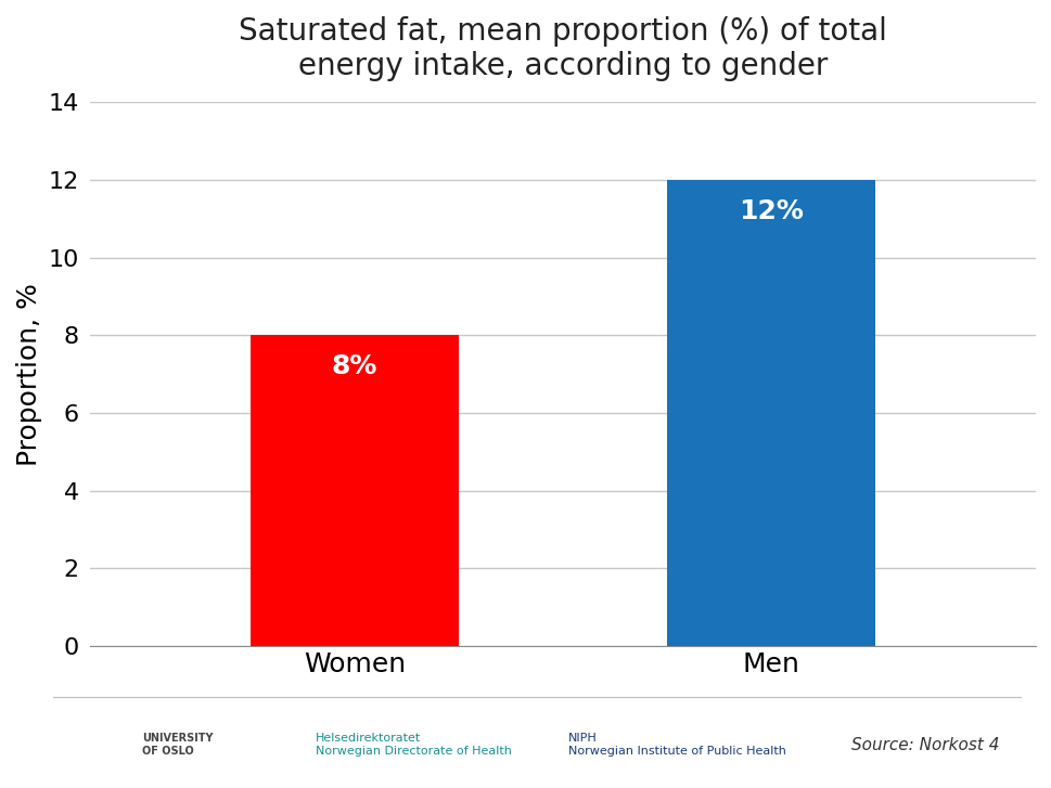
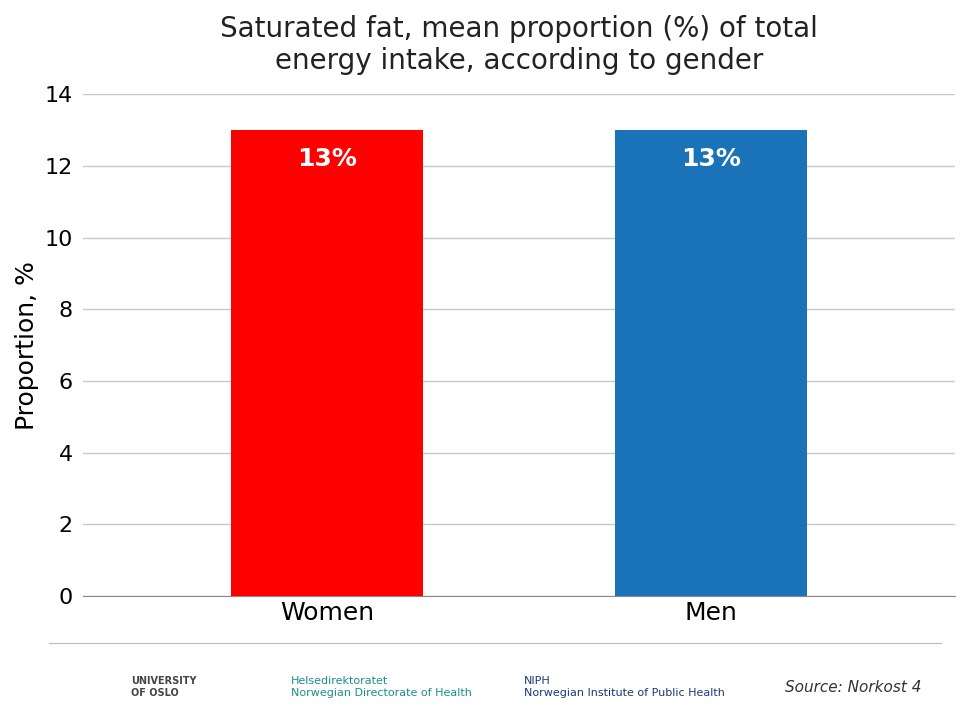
Women: 8% -> 13%
Men: 12% -> 13%
